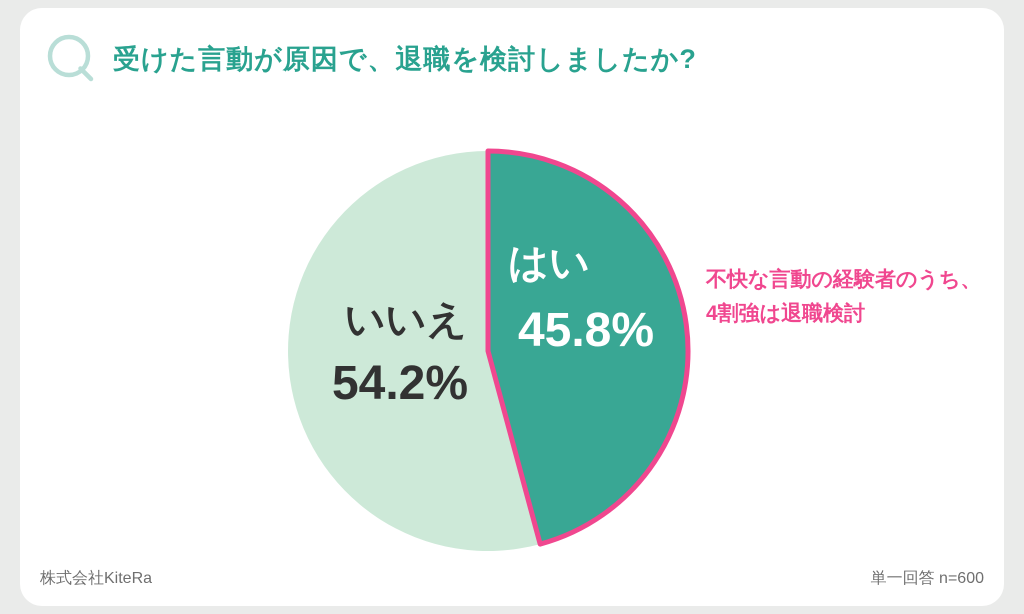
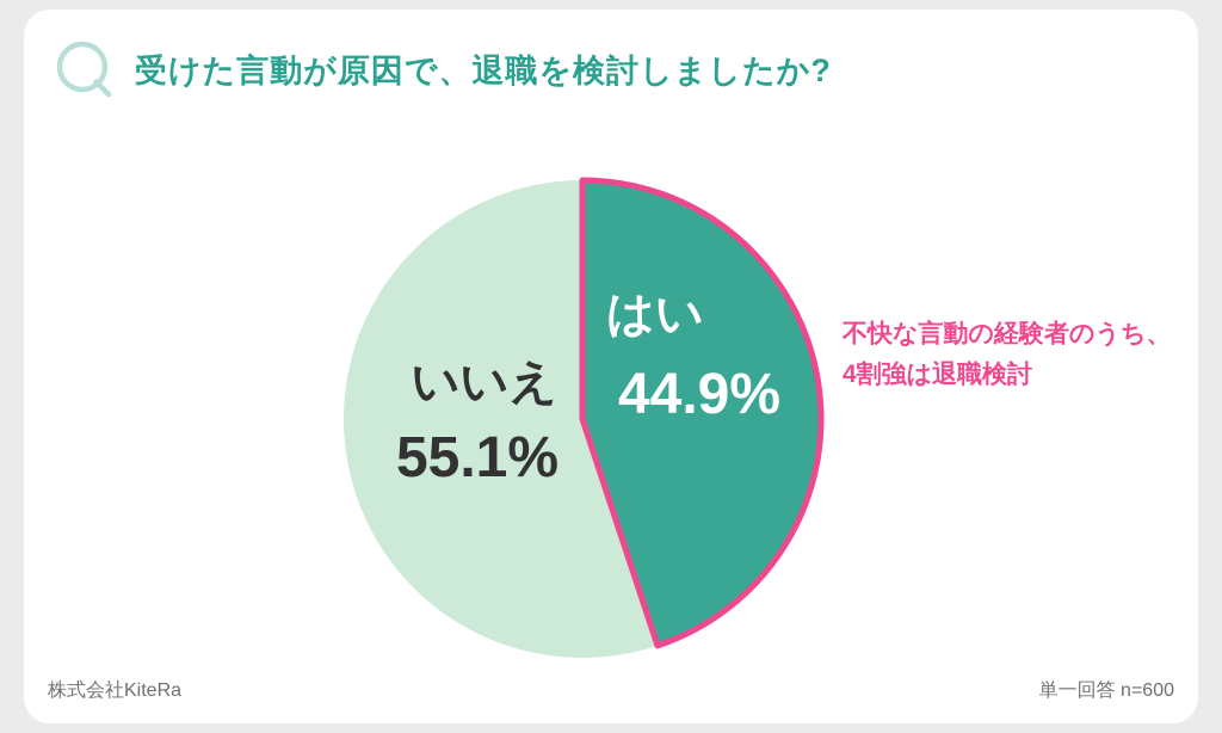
はい: 45.8% -> 44.9%
いいえ: 54.2% -> 55.1%
